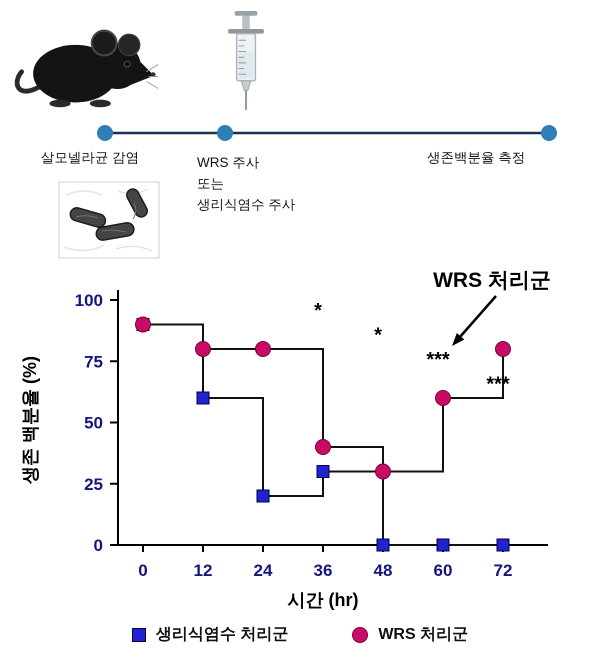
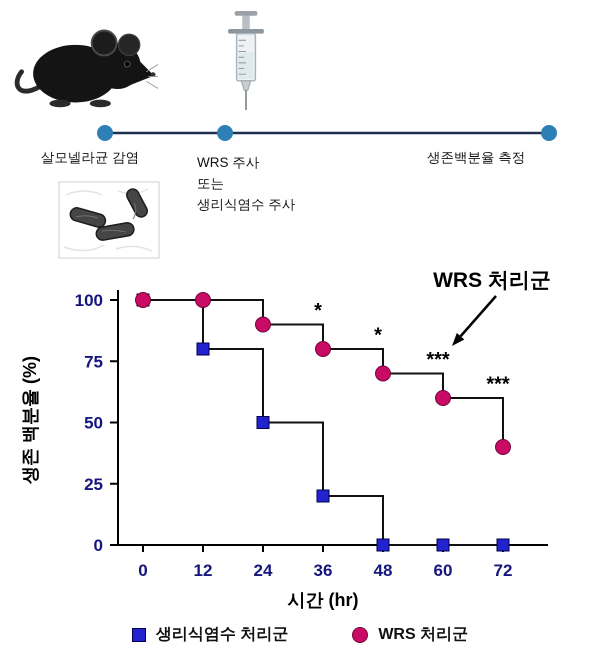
생리식염수 처리군/0: 90 -> 100
WRS 처리군/0: 90 -> 100
생리식염수 처리군/12: 60 -> 80
WRS 처리군/12: 80 -> 100
생리식염수 처리군/24: 20 -> 50
WRS 처리군/24: 80 -> 90
생리식염수 처리군/36: 30 -> 20
WRS 처리군/36: 40 -> 80
WRS 처리군/48: 30 -> 70
WRS 처리군/72: 80 -> 40
